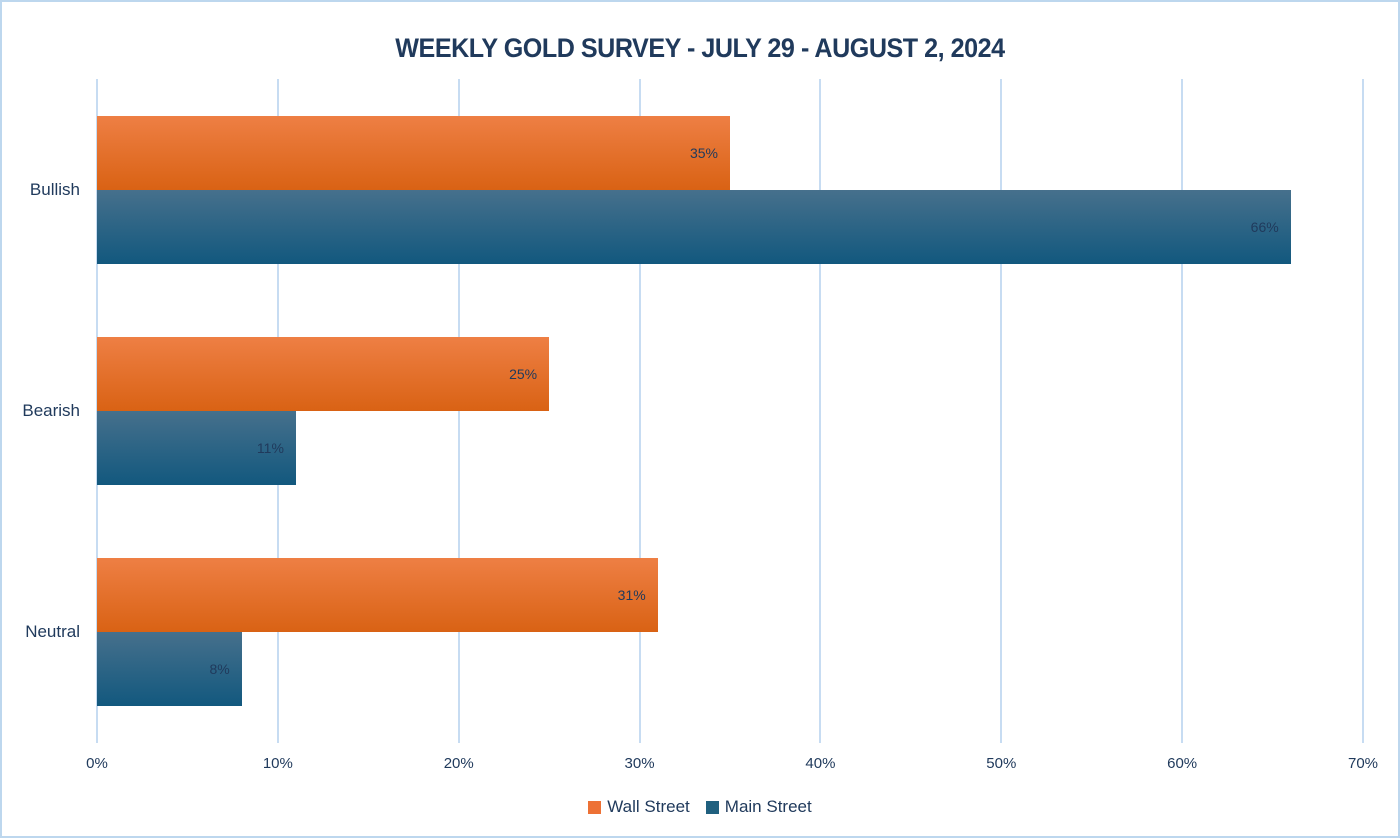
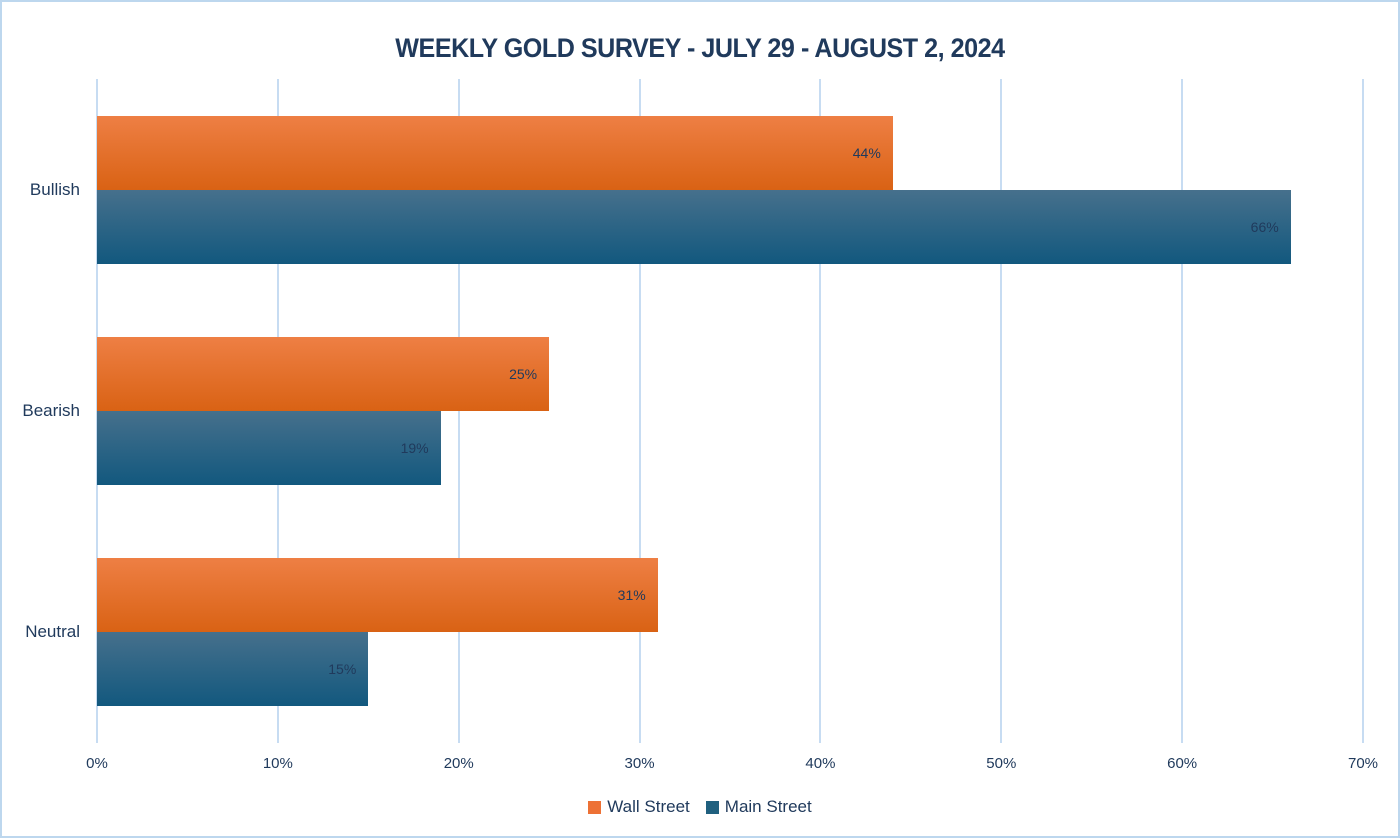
Wall Street/Bullish: 35% -> 44%
Main Street/Bearish: 11% -> 19%
Main Street/Neutral: 8% -> 15%
